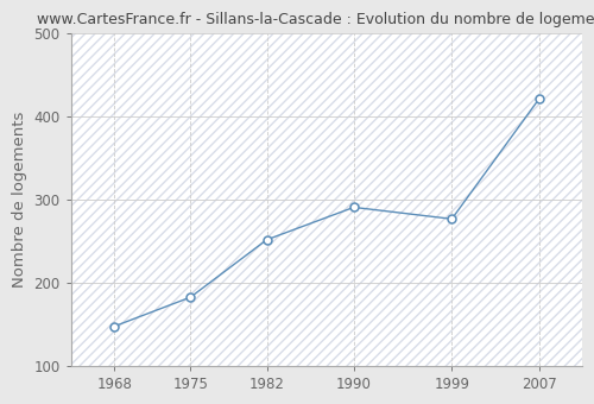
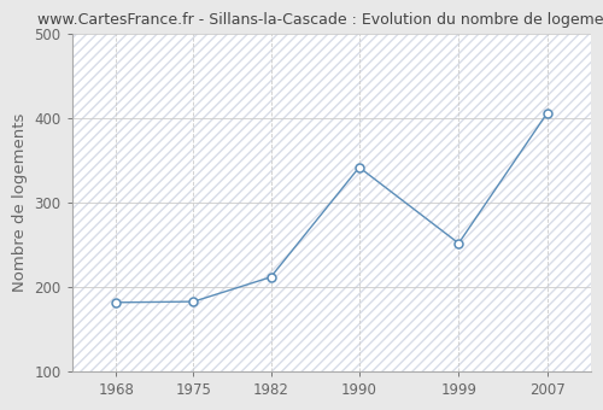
1968: 148 -> 182
1982: 252 -> 212
1990: 291 -> 342
1999: 277 -> 252
2007: 421 -> 406
